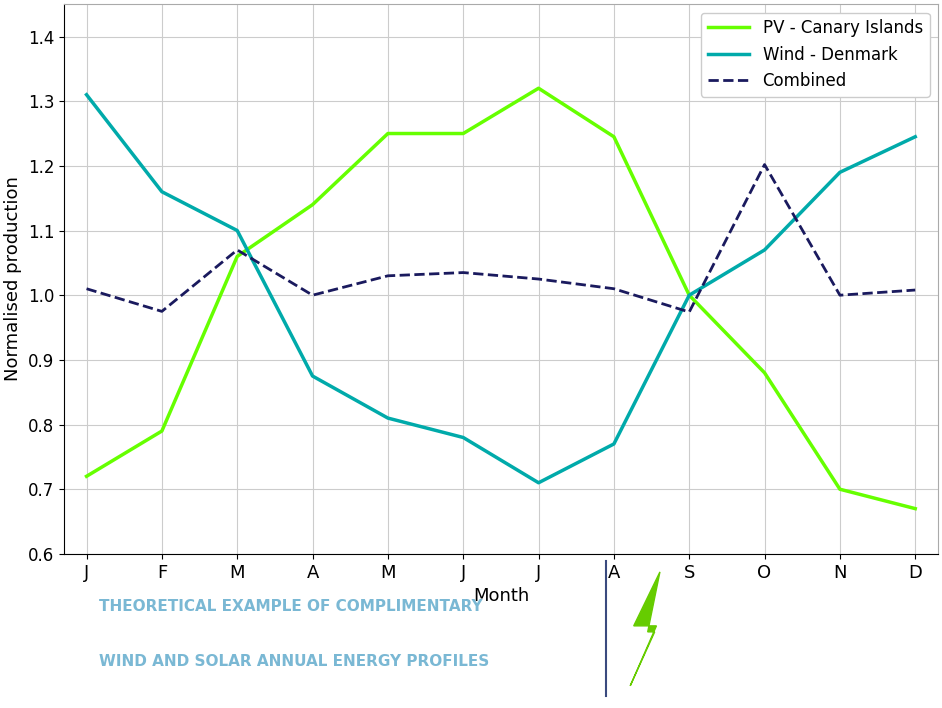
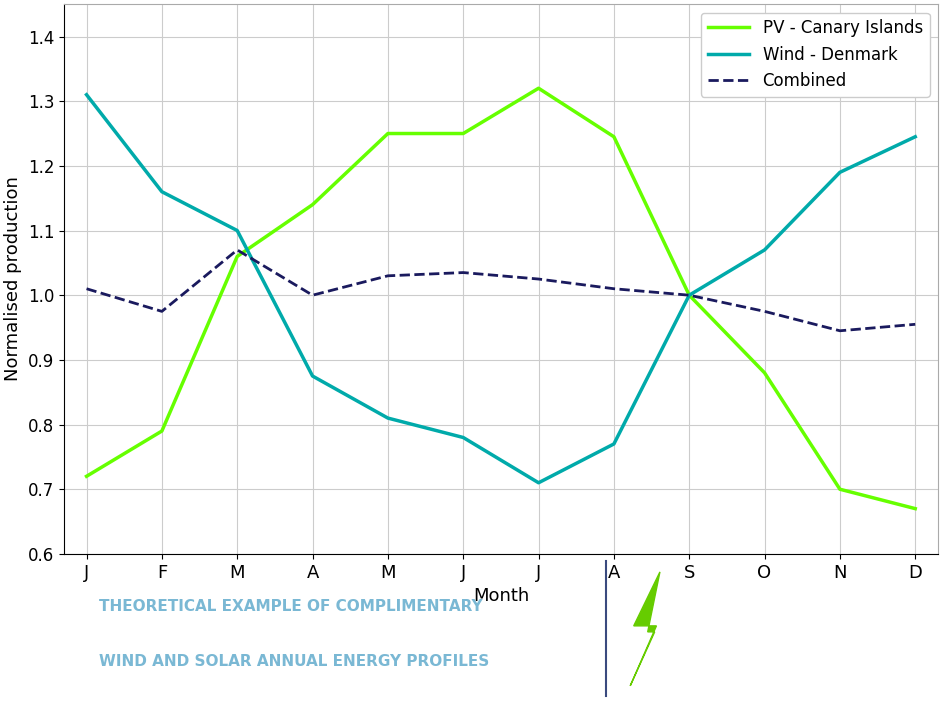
Combined/S: 0.974 -> 1.000
Combined/O: 1.202 -> 0.975
Combined/N: 1.000 -> 0.945
Combined/D: 1.008 -> 0.955
